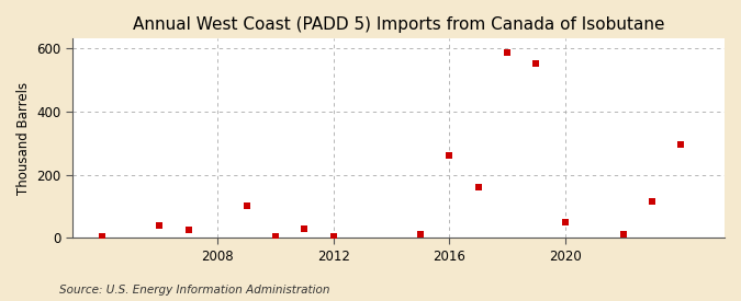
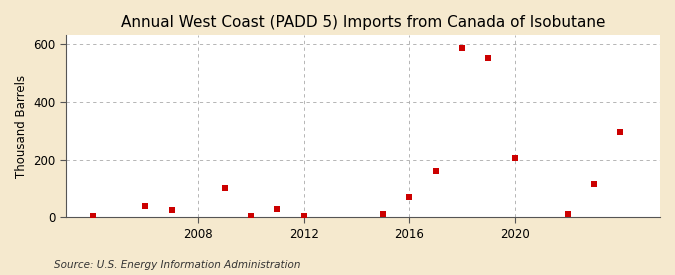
2016: 260 -> 70
2020: 50 -> 205
